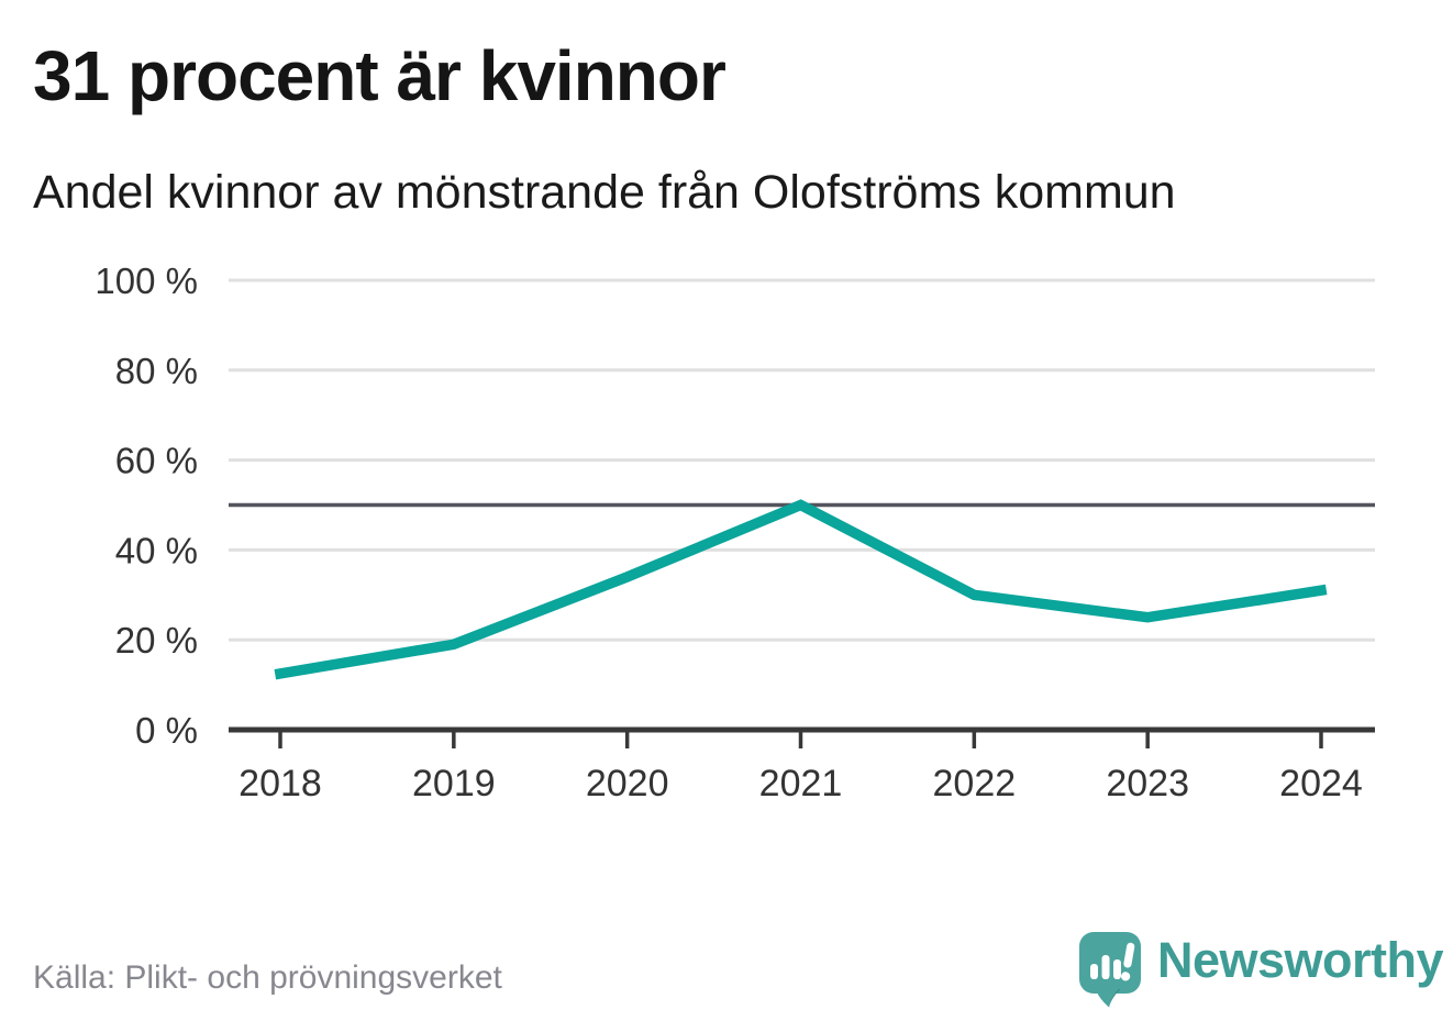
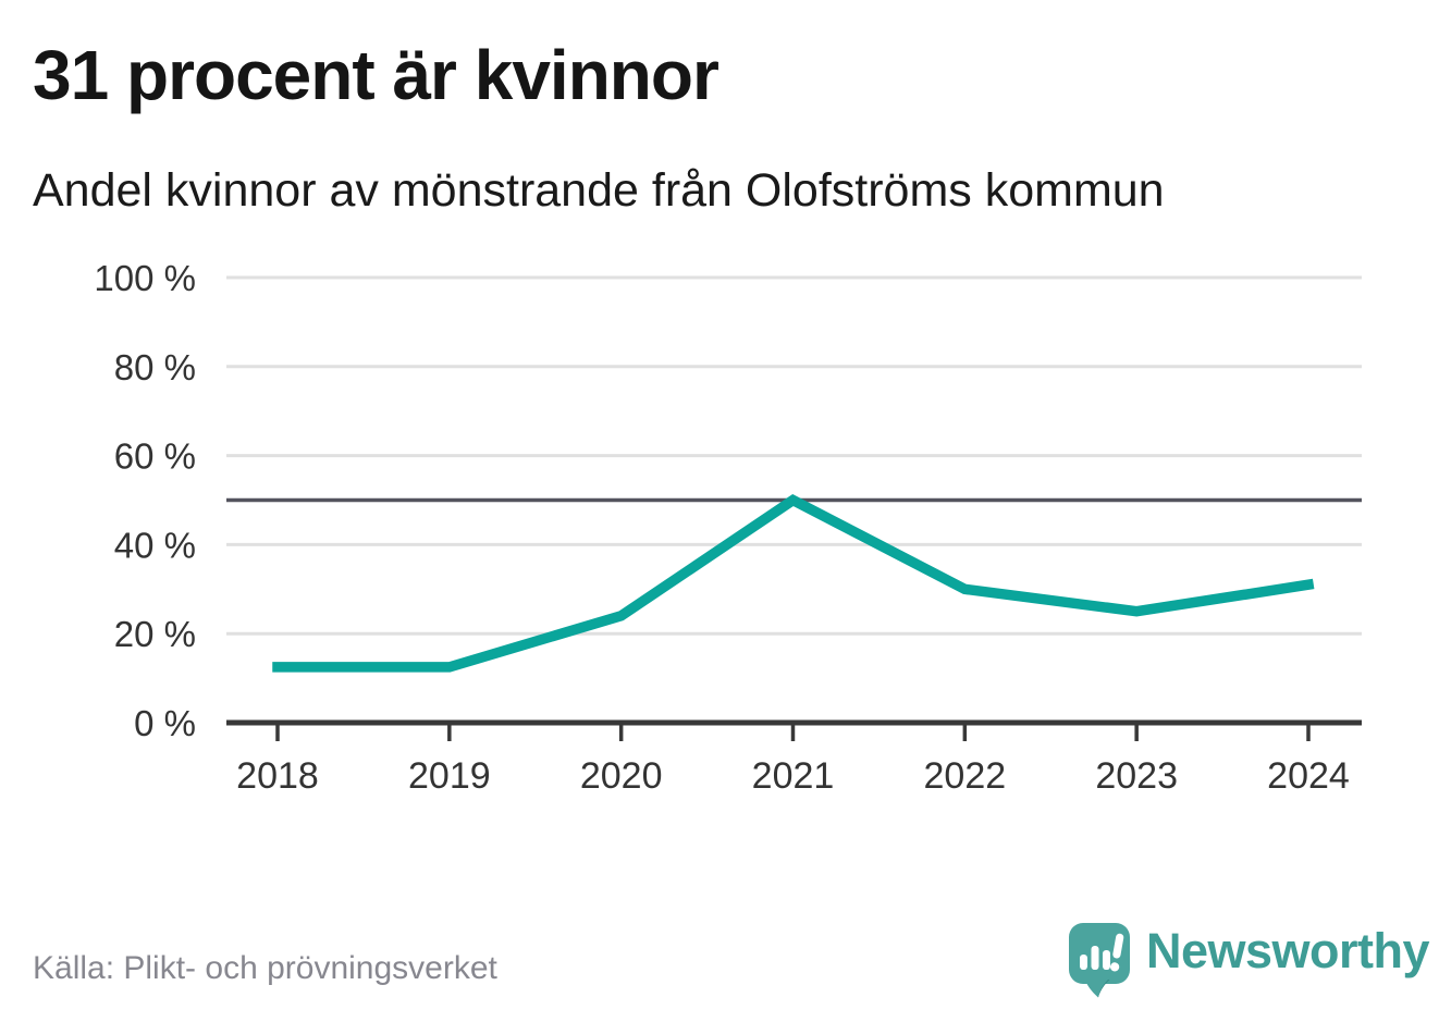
2019: 19% -> 12%
2020: 34% -> 24%
